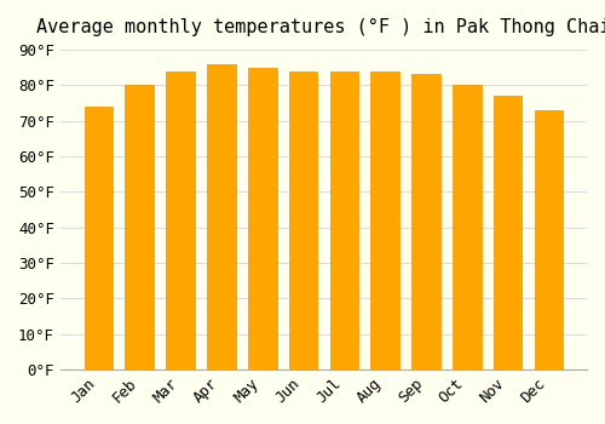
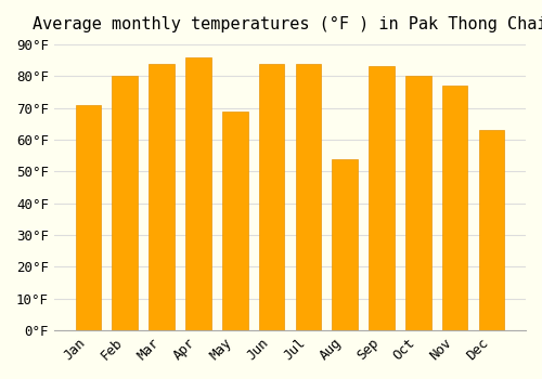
Jan: 74°F -> 71°F
May: 85°F -> 69°F
Aug: 84°F -> 54°F
Dec: 73°F -> 63°F
